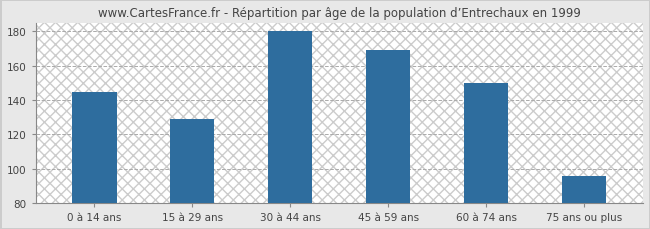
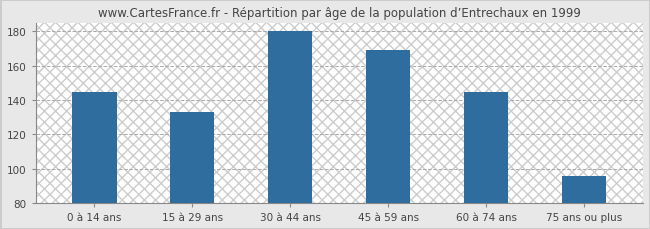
15 à 29 ans: 129 -> 133
60 à 74 ans: 150 -> 145
